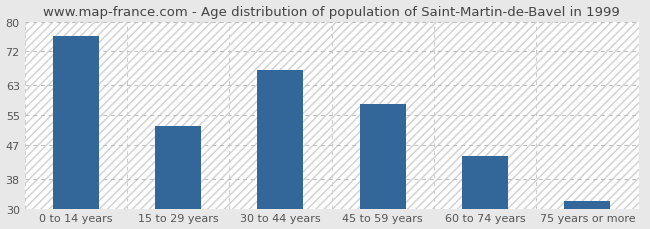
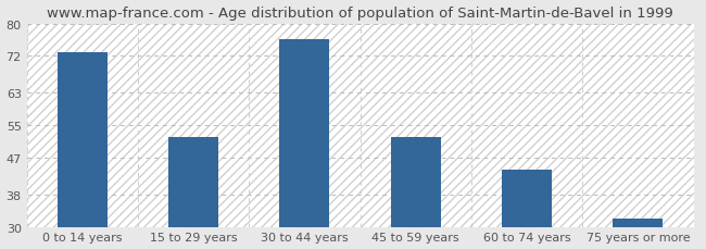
0 to 14 years: 76 -> 73
30 to 44 years: 67 -> 76
45 to 59 years: 58 -> 52
